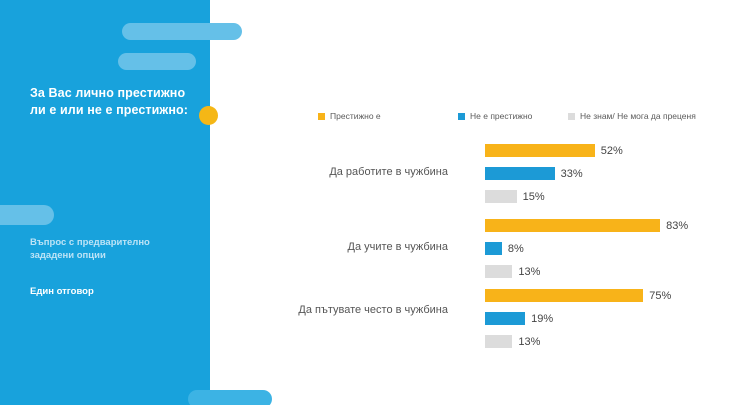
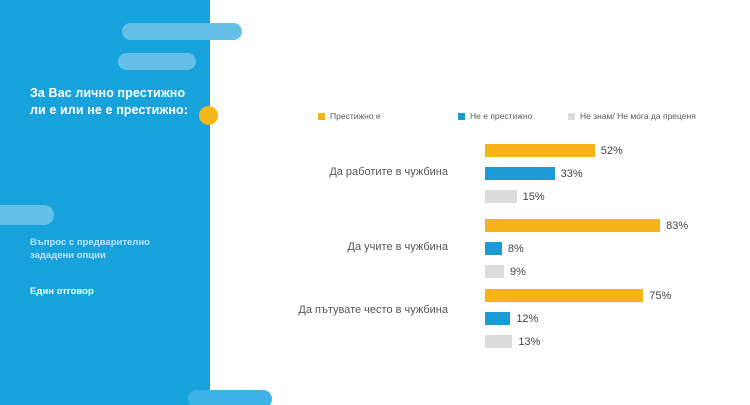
Не знам/ Не мога да преценя/Да учите в чужбина: 13% -> 9%
Не е престижно/Да пътувате често в чужбина: 19% -> 12%
